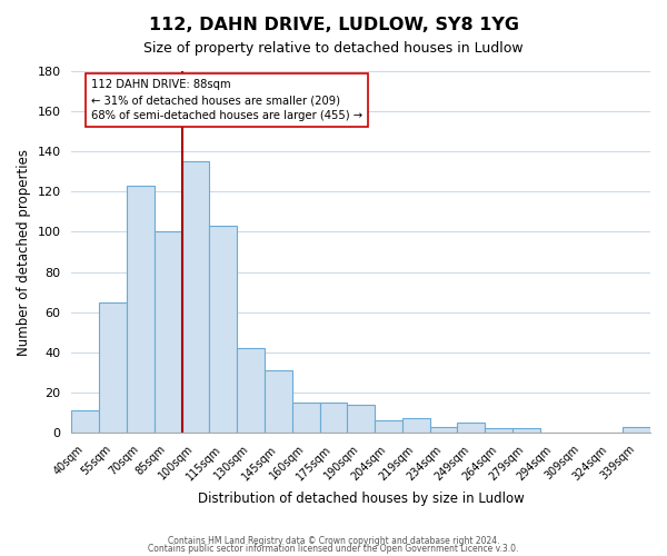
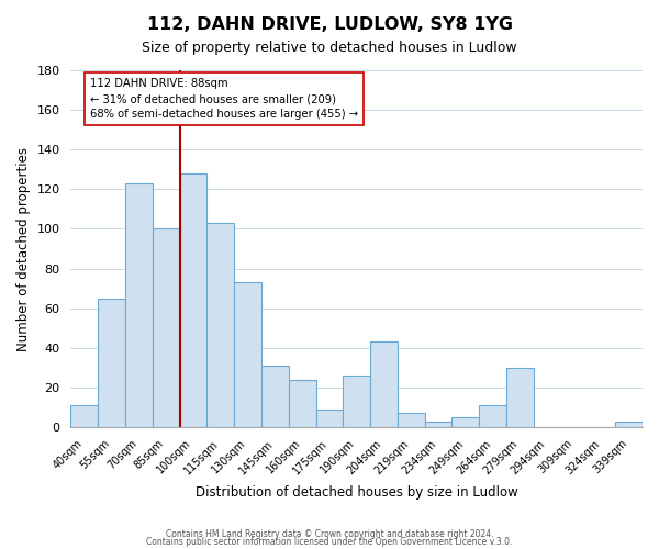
100sqm: 135 -> 128
130sqm: 42 -> 73
160sqm: 15 -> 24
175sqm: 15 -> 9
190sqm: 14 -> 26
204sqm: 6 -> 43
264sqm: 2 -> 11
279sqm: 2 -> 30
